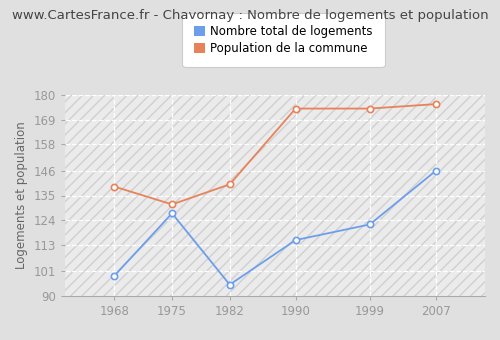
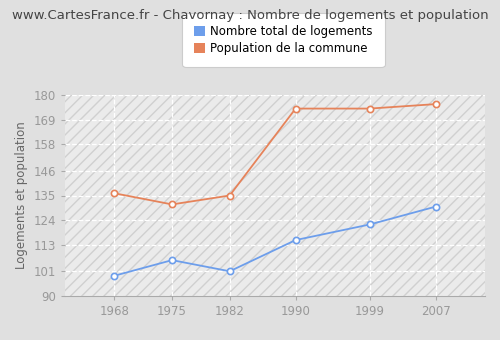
Population de la commune/1968: 139 -> 136
Nombre total de logements/1975: 127 -> 106
Nombre total de logements/1982: 95 -> 101
Population de la commune/1982: 140 -> 135
Nombre total de logements/2007: 146 -> 130
